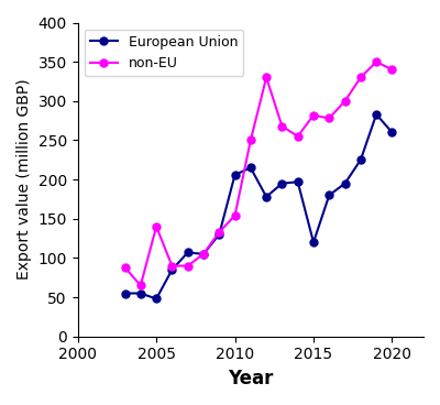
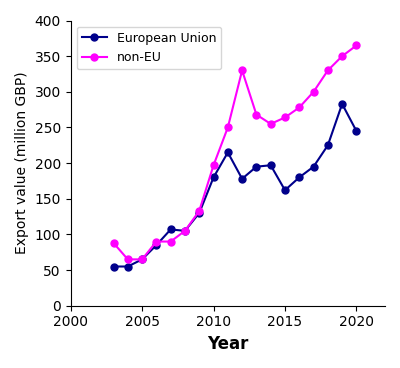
European Union/2005: 48 -> 65
non-EU/2005: 140 -> 65
European Union/2010: 206 -> 180
non-EU/2010: 154 -> 197
European Union/2015: 120 -> 162
non-EU/2015: 282 -> 264
European Union/2020: 260 -> 245
non-EU/2020: 340 -> 365
